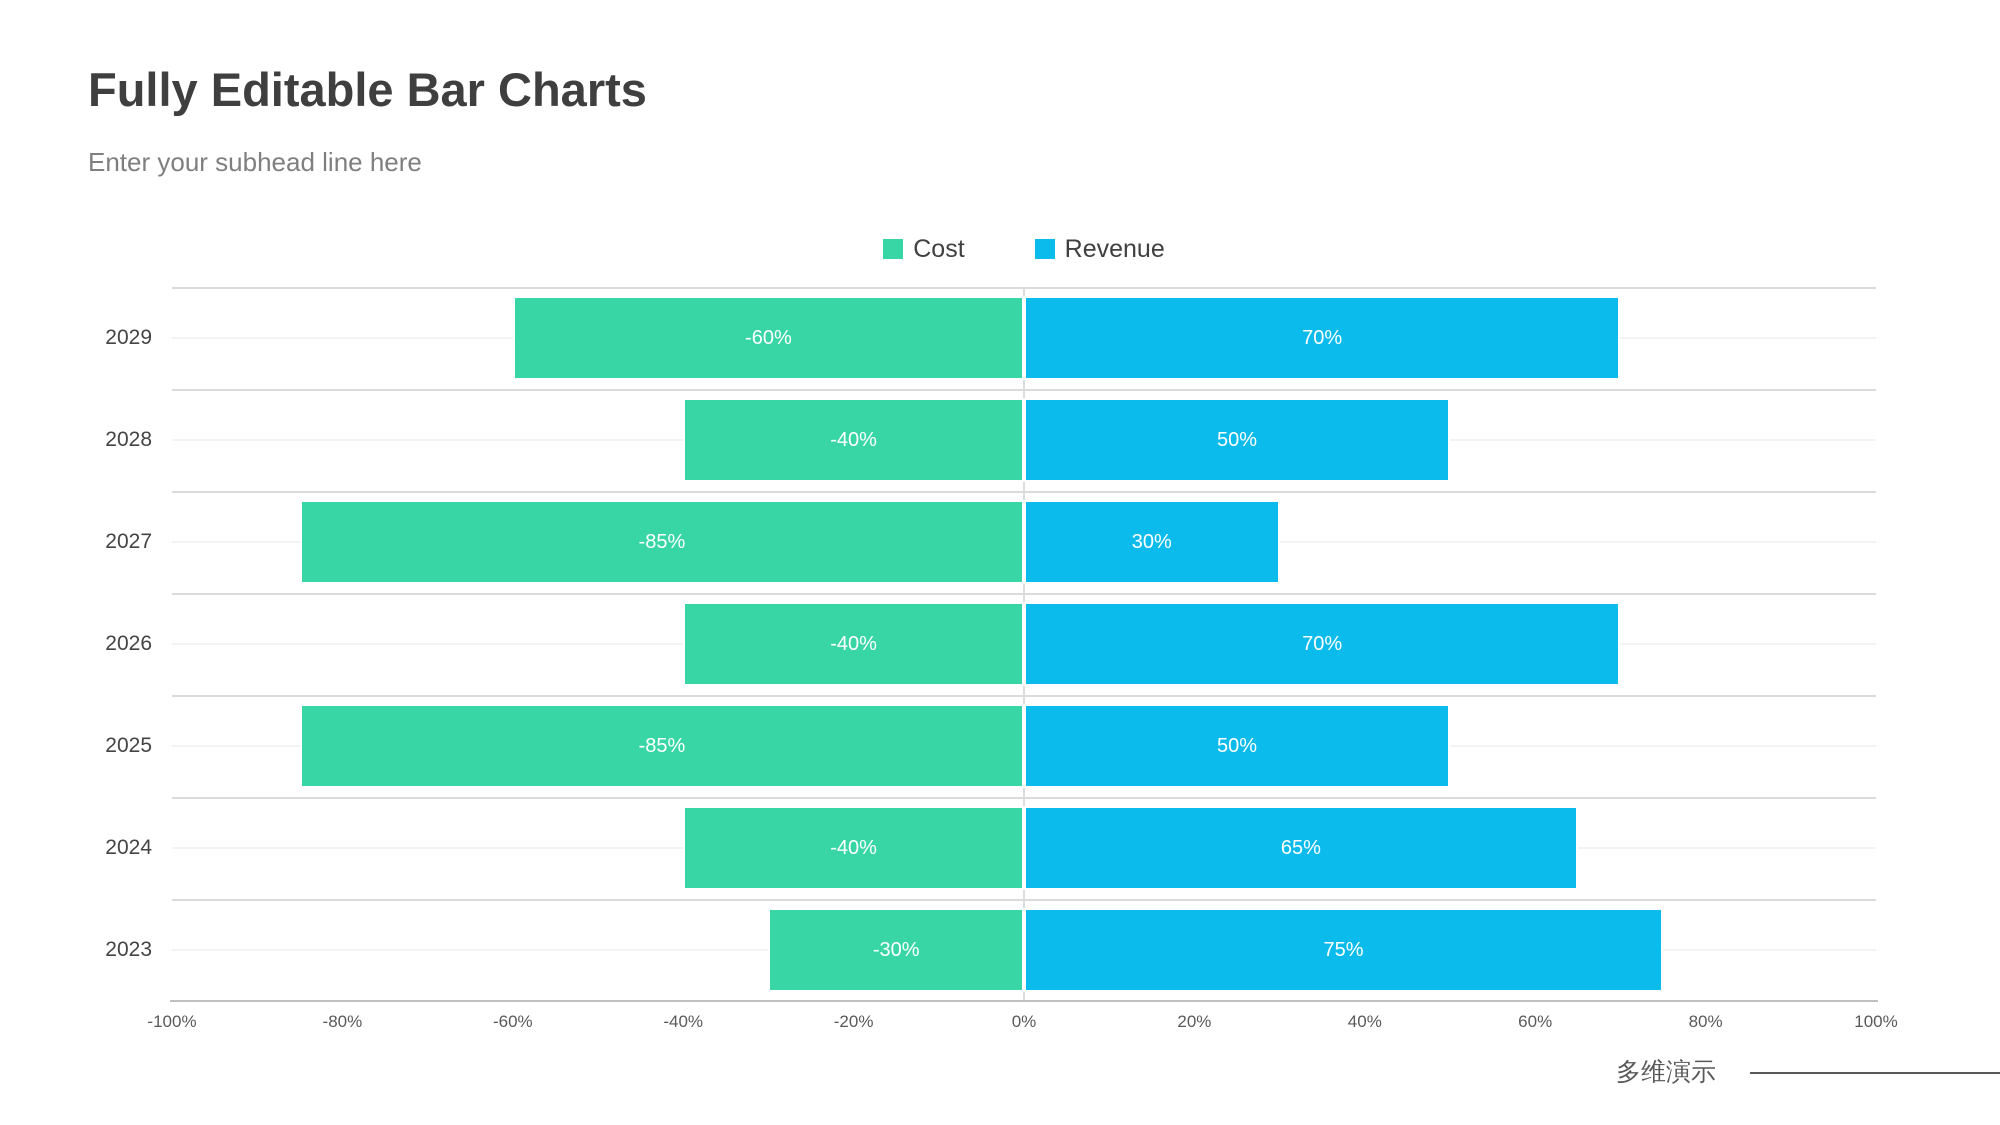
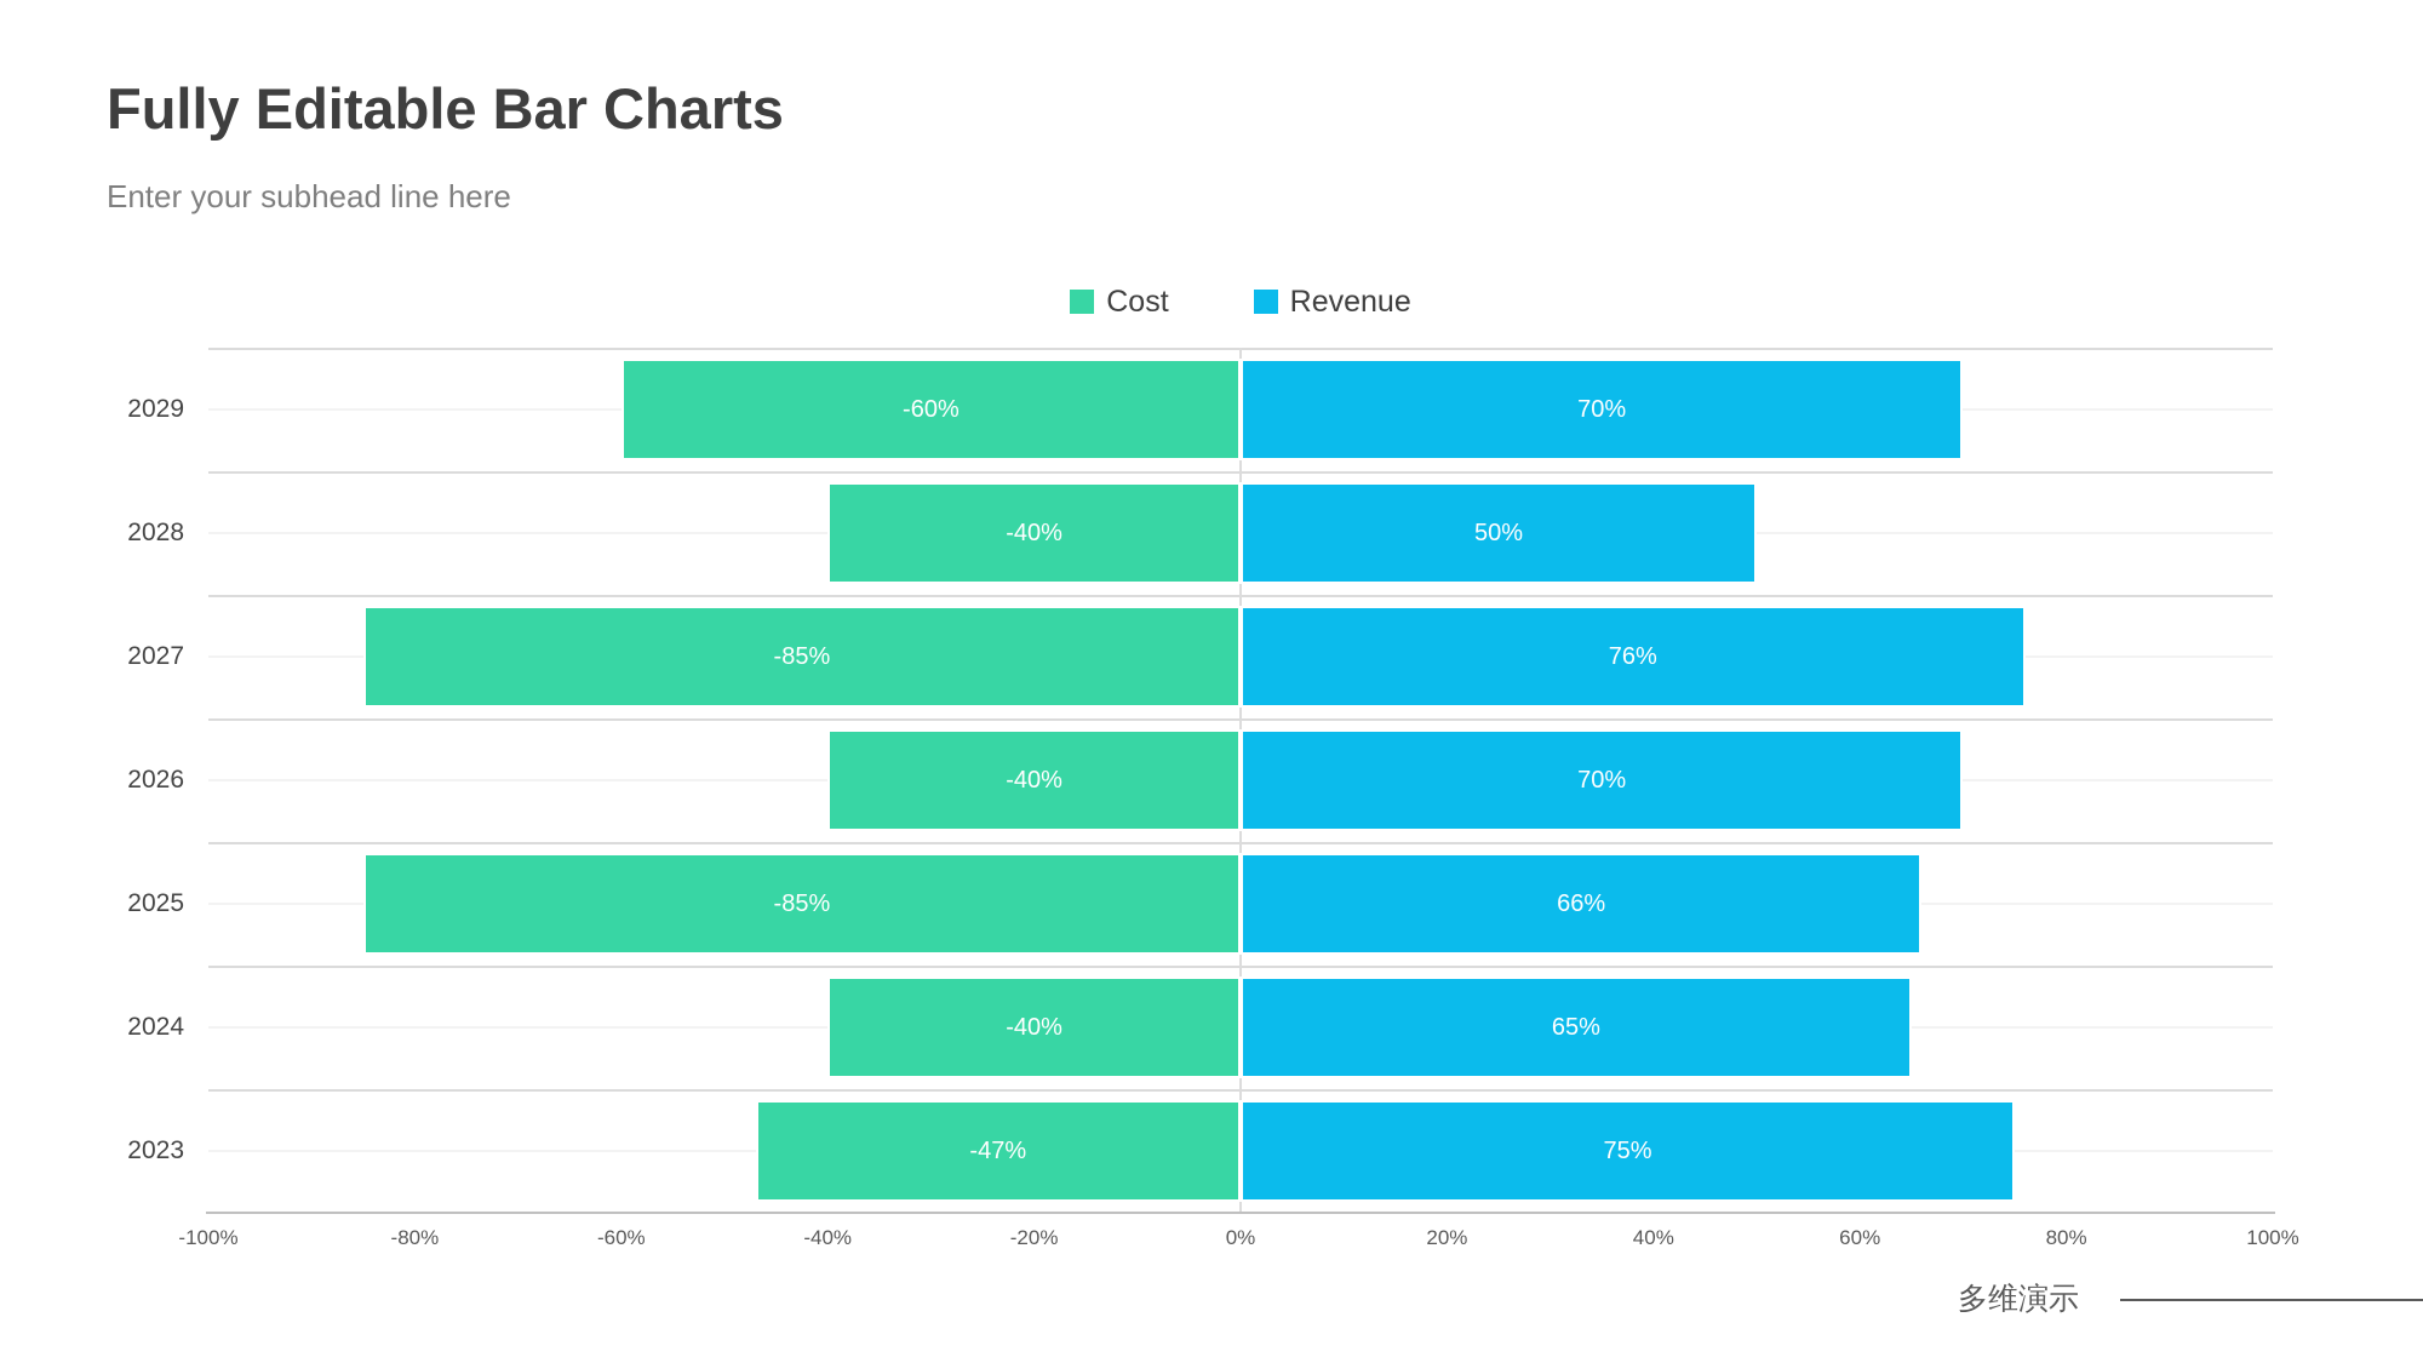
Revenue/2027: 30% -> 76%
Revenue/2025: 50% -> 66%
Cost/2023: -30% -> -47%
